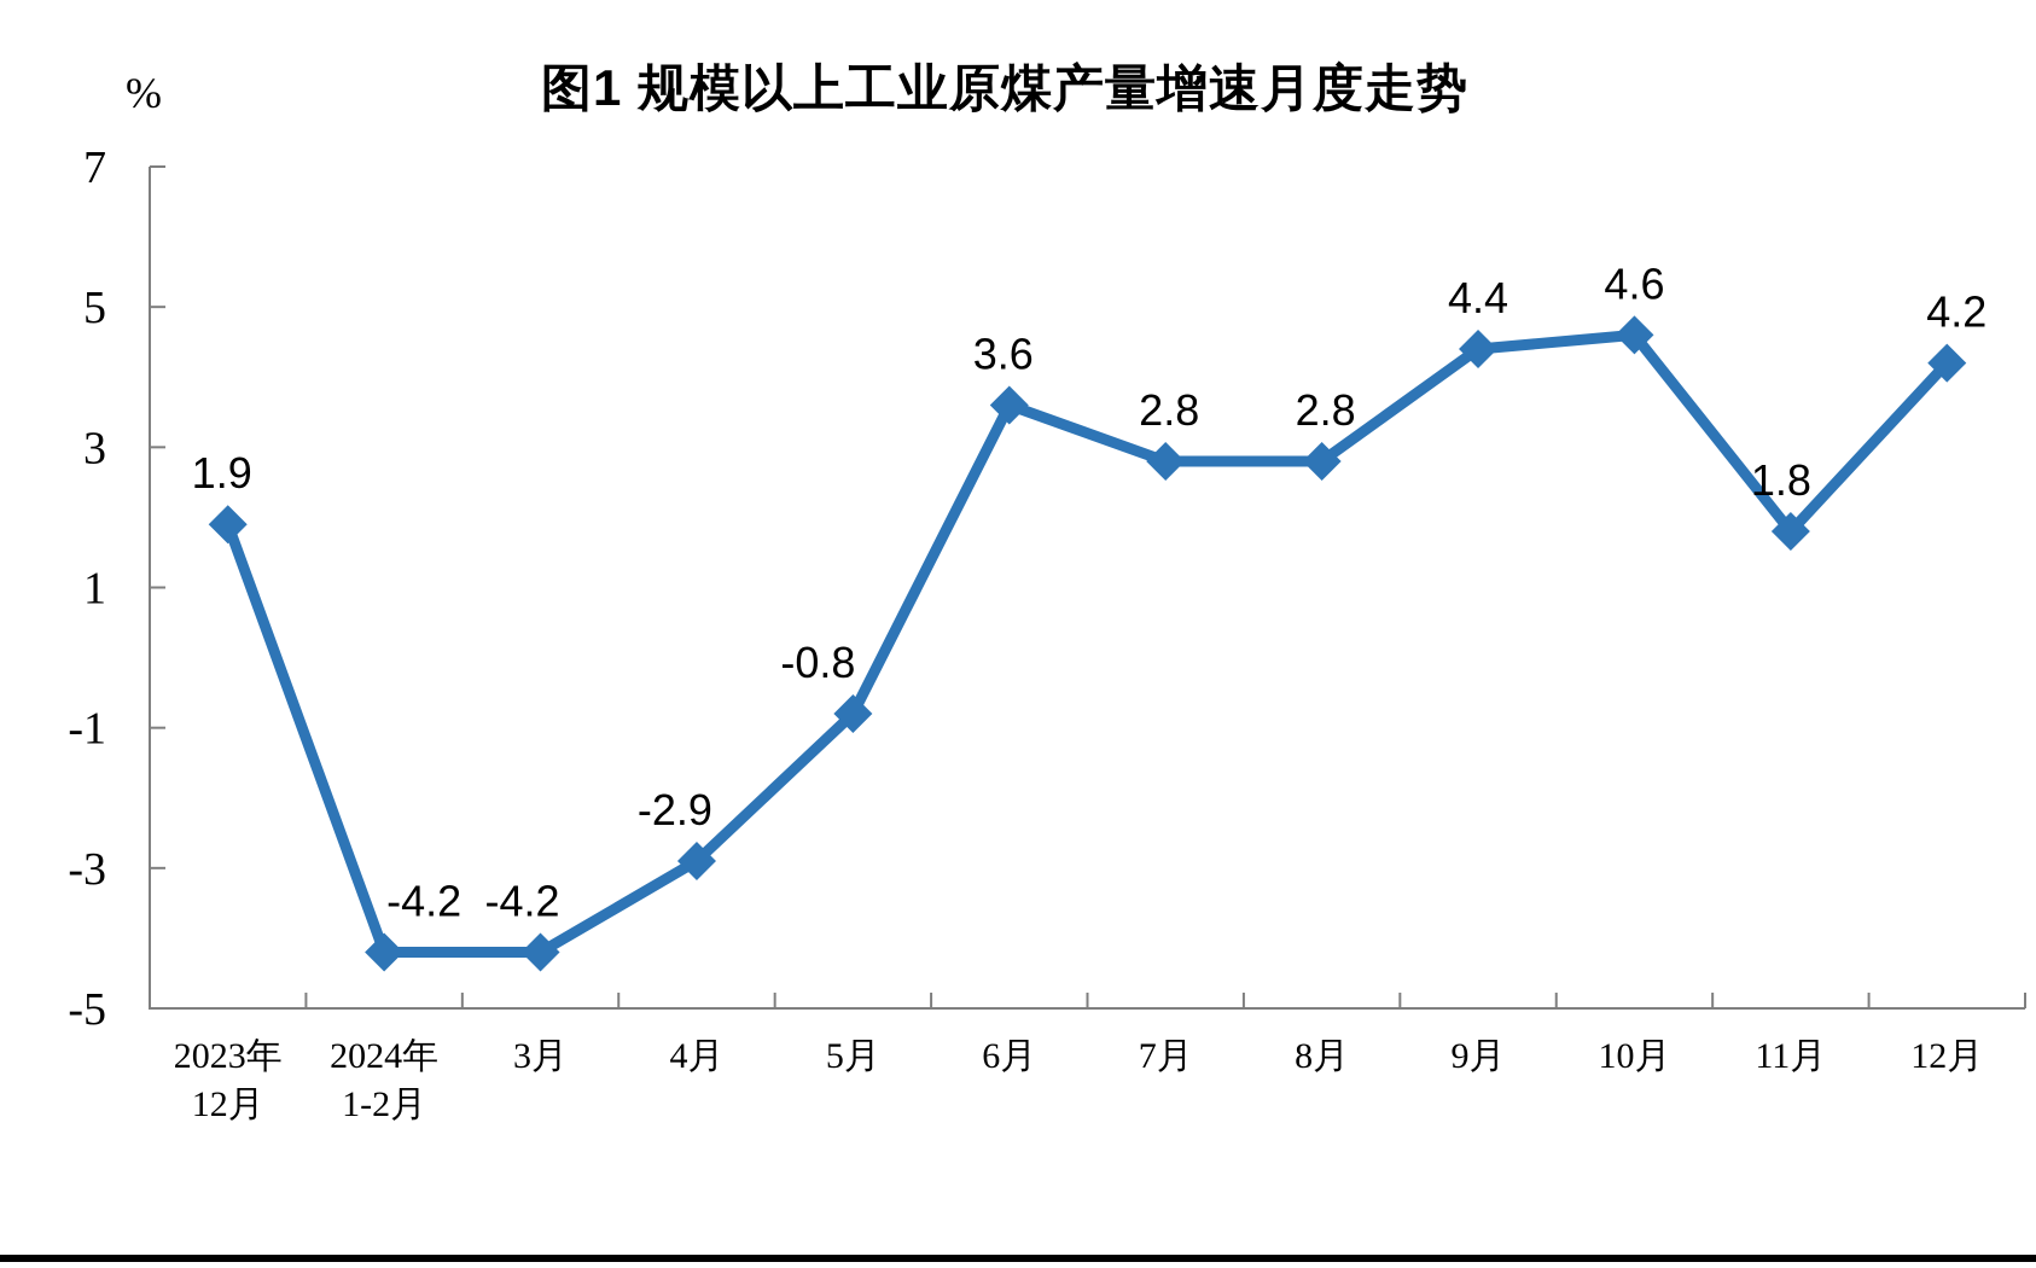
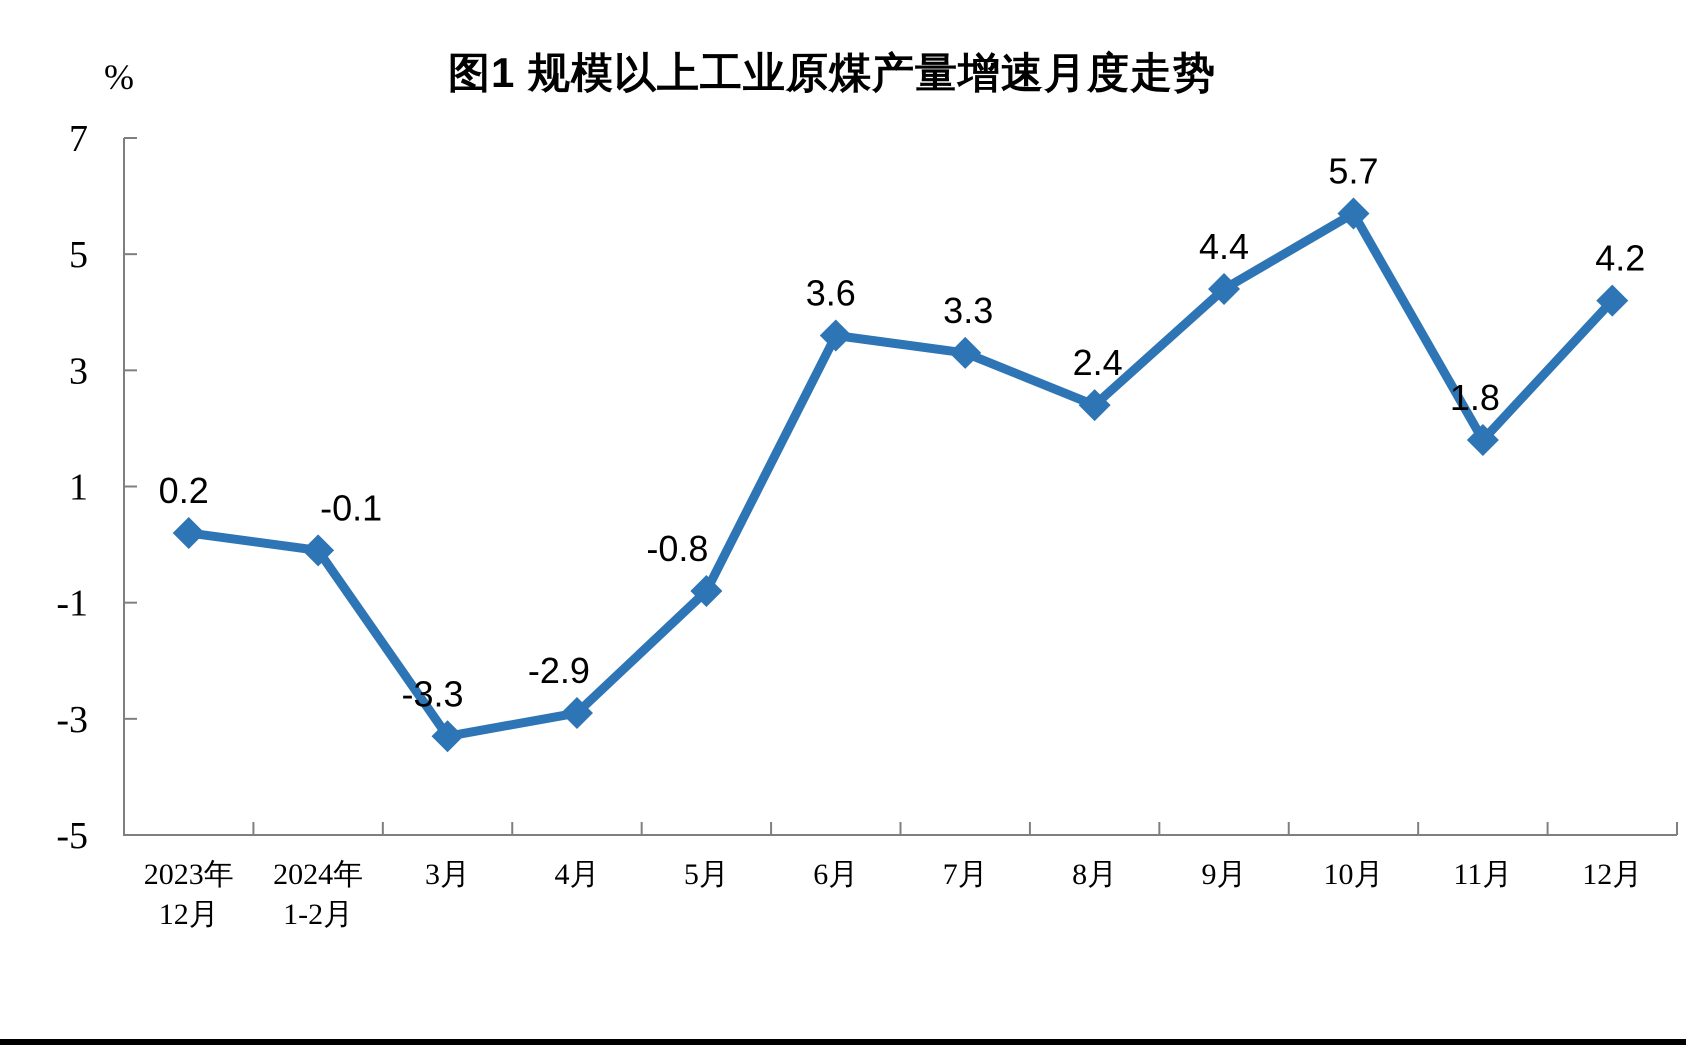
2023年 12月: 1.9 -> 0.2
2024年 1-2月: -4.2 -> -0.1
3月: -4.2 -> -3.3
7月: 2.8 -> 3.3
8月: 2.8 -> 2.4
10月: 4.6 -> 5.7
